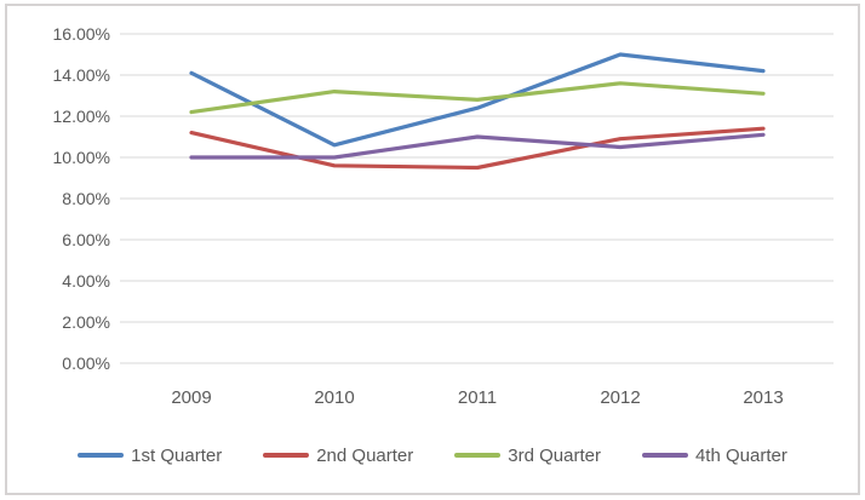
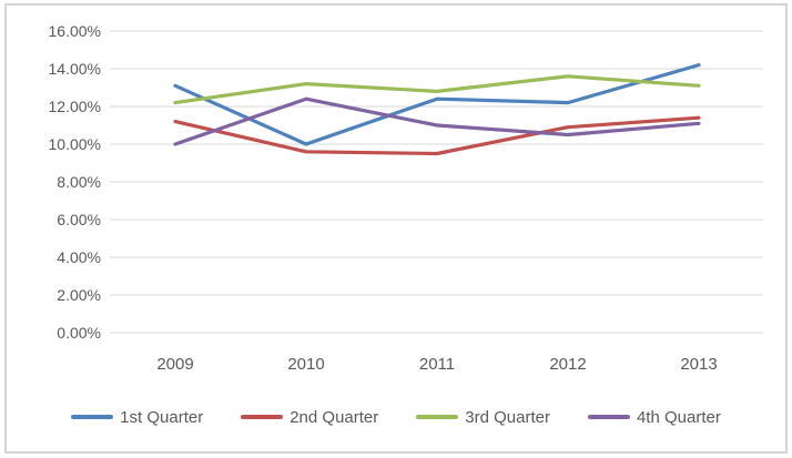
1st Quarter/2009: 14.1% -> 13.1%
1st Quarter/2010: 10.6% -> 10.0%
4th Quarter/2010: 10.0% -> 12.4%
1st Quarter/2012: 15.0% -> 12.2%
